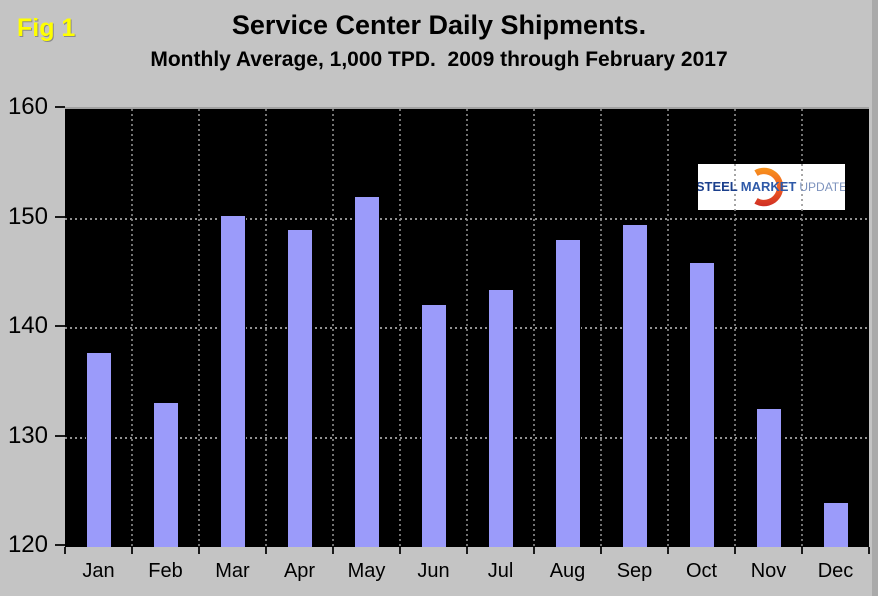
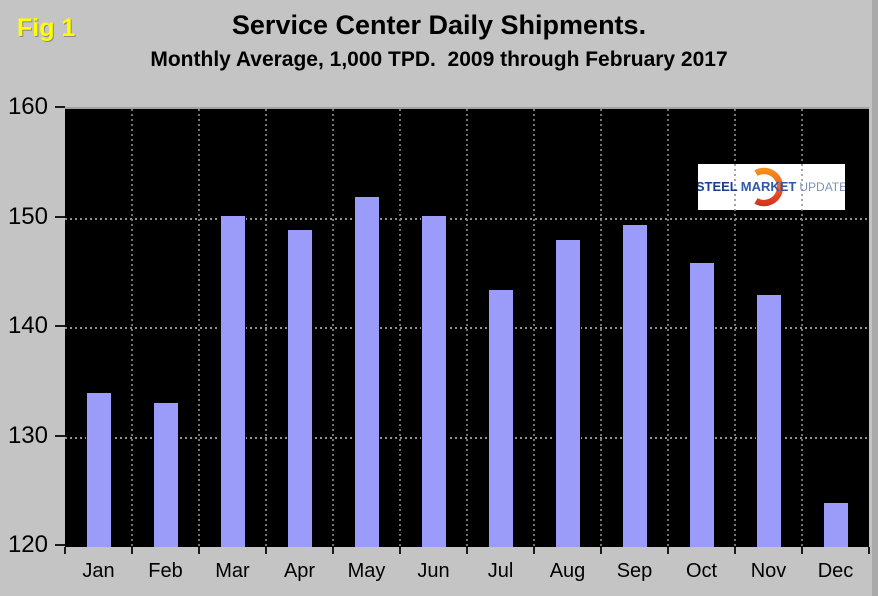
Jan: 137.8 -> 134.2
Jun: 142.2 -> 150.3
Nov: 132.7 -> 143.1
